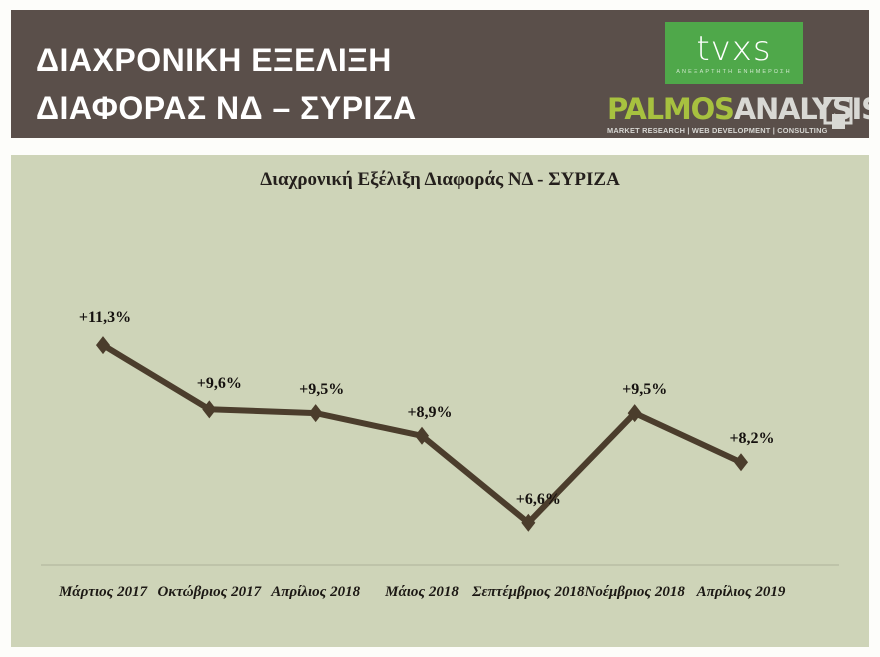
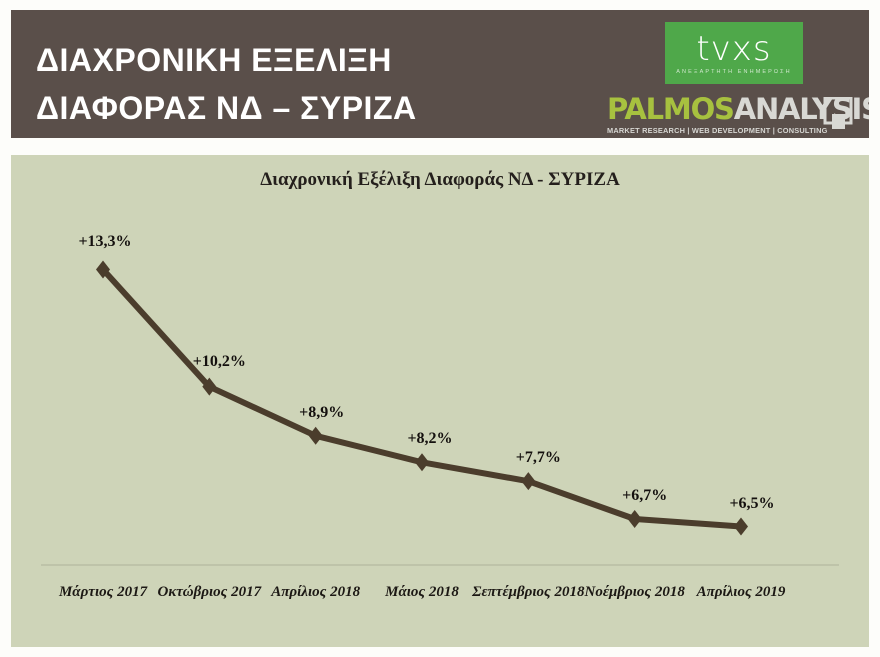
Μάρτιος 2017: +11,3% -> +13,3%
Οκτώβριος 2017: +9,6% -> +10,2%
Απρίλιος 2018: +9,5% -> +8,9%
Μάιος 2018: +8,9% -> +8,2%
Σεπτέμβριος 2018: +6,6% -> +7,7%
Νοέμβριος 2018: +9,5% -> +6,7%
Απρίλιος 2019: +8,2% -> +6,5%
